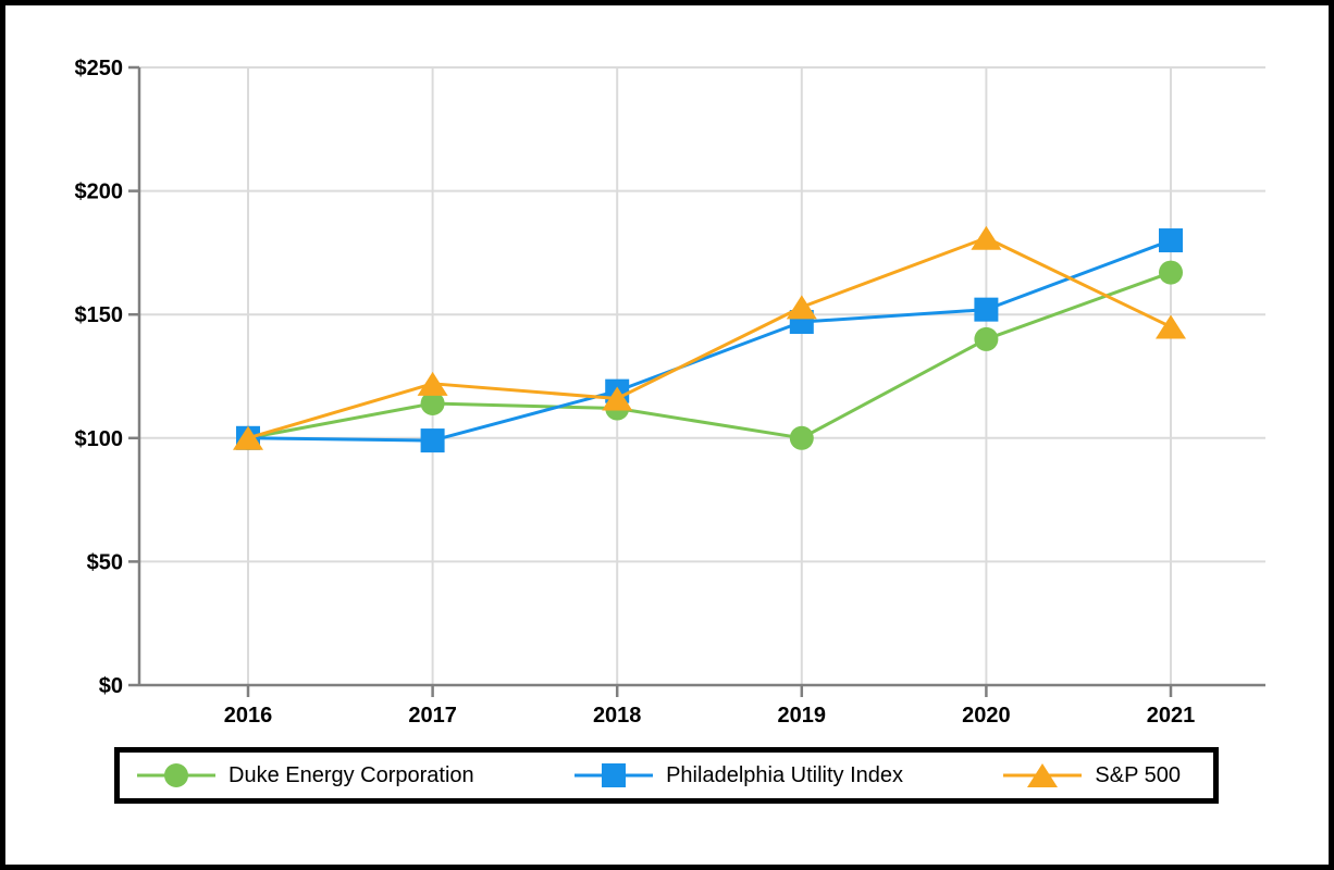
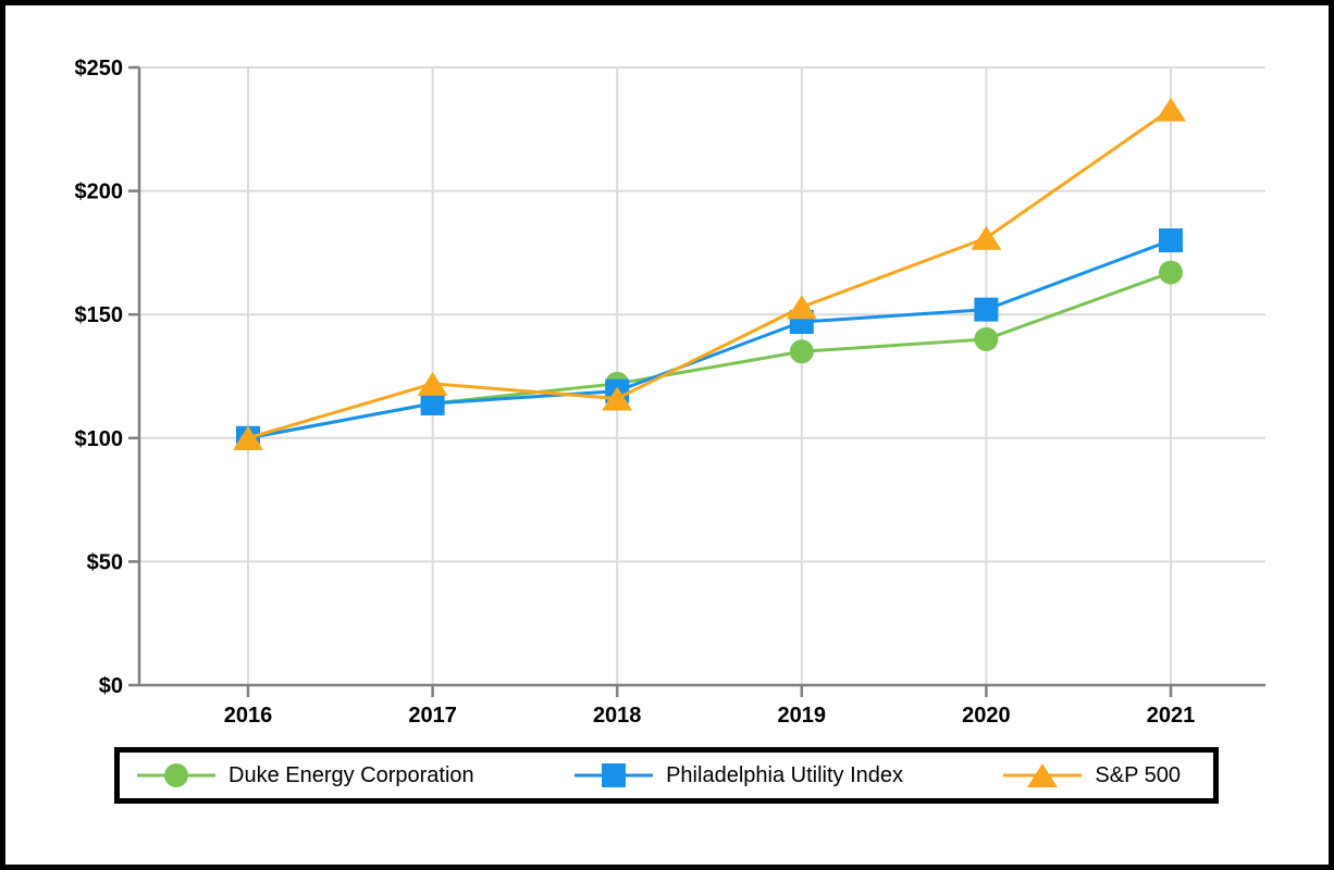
Philadelphia Utility Index/2017: $99 -> $114
Duke Energy Corporation/2018: $112 -> $122
Duke Energy Corporation/2019: $100 -> $135
S&P 500/2021: $145 -> $233
